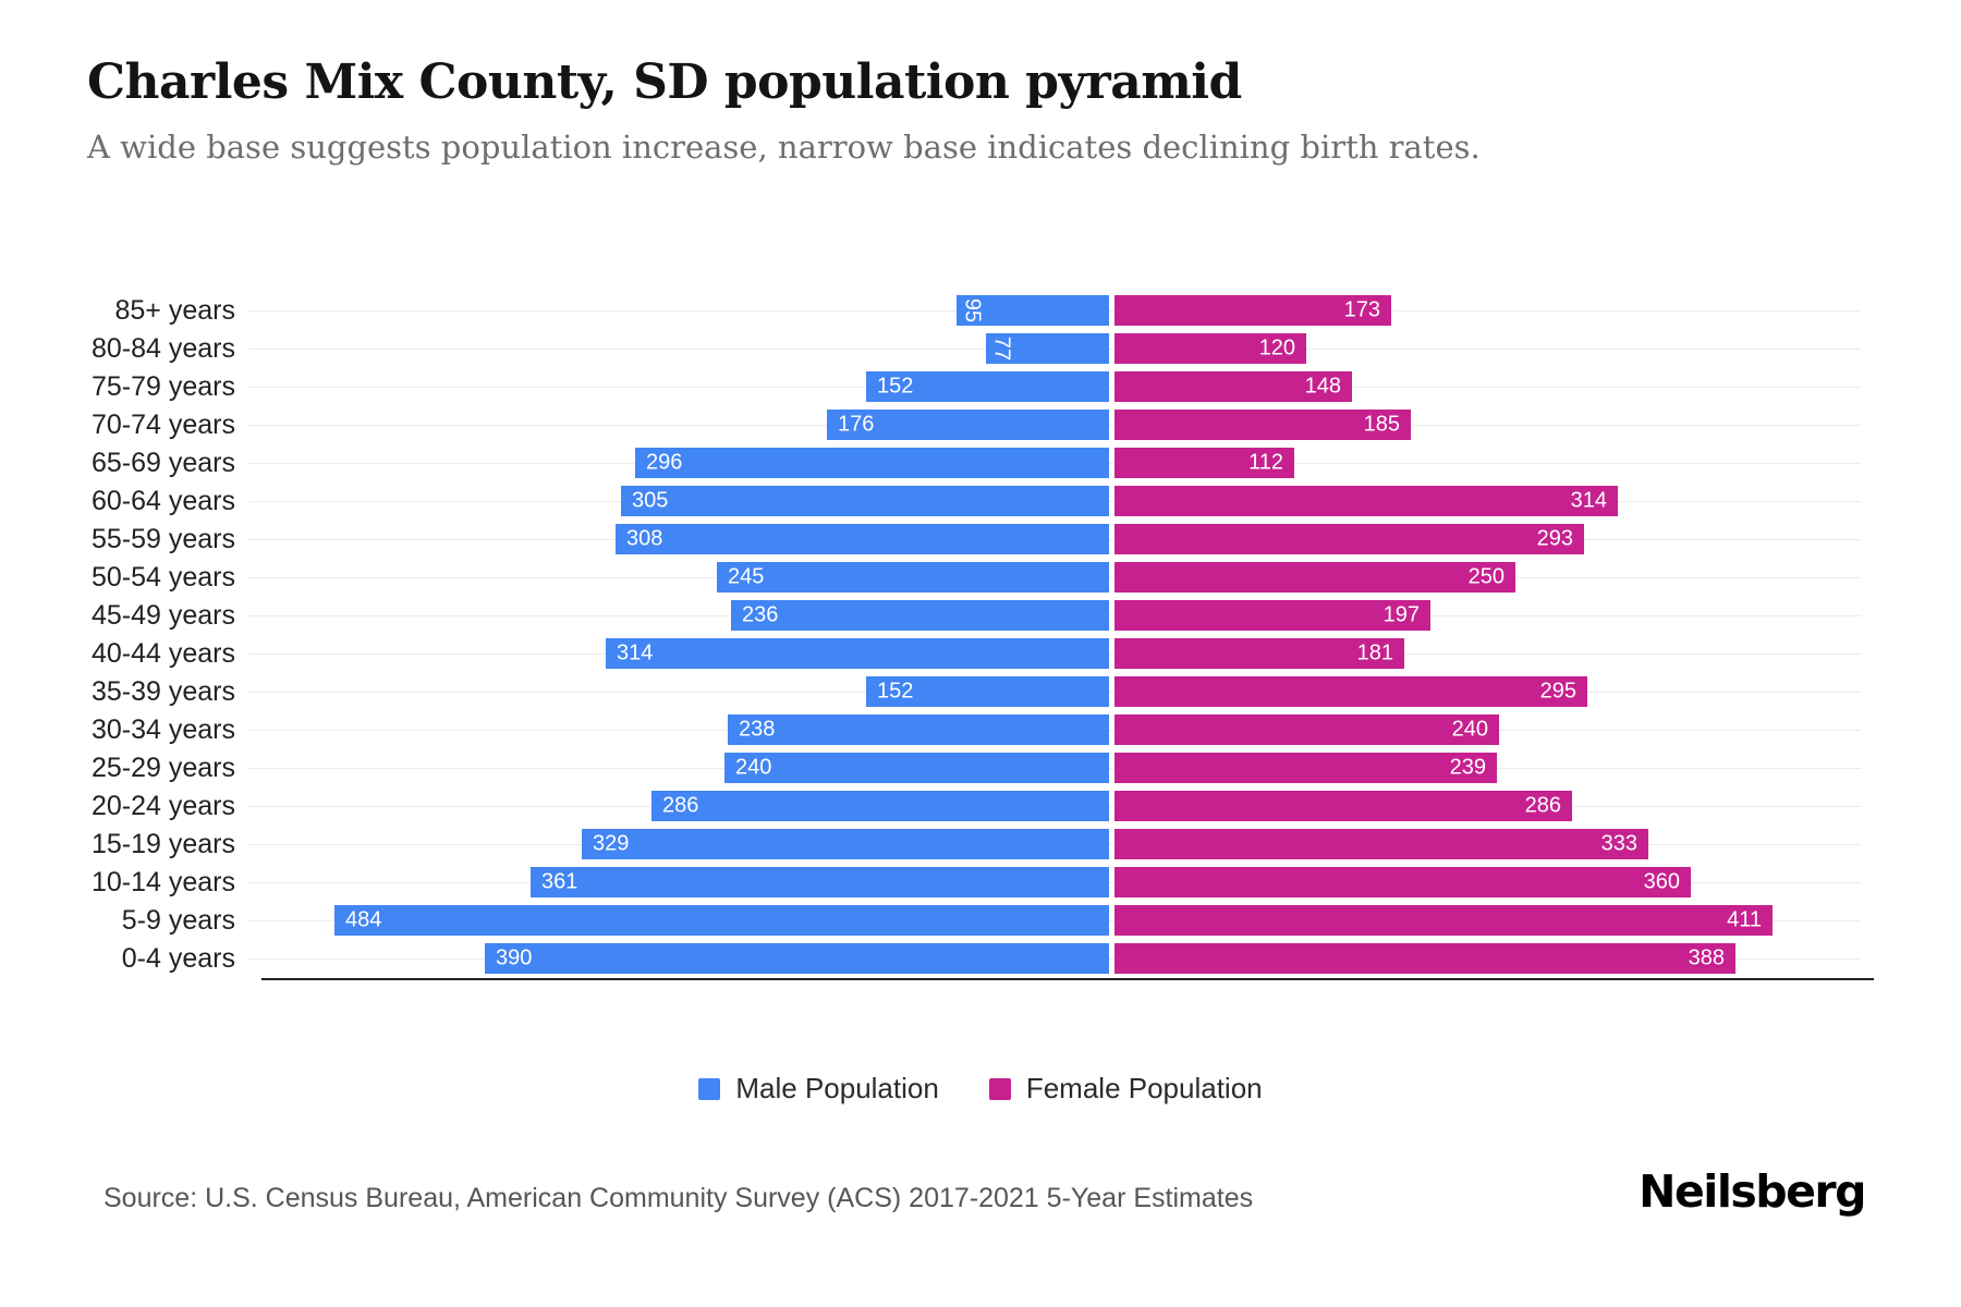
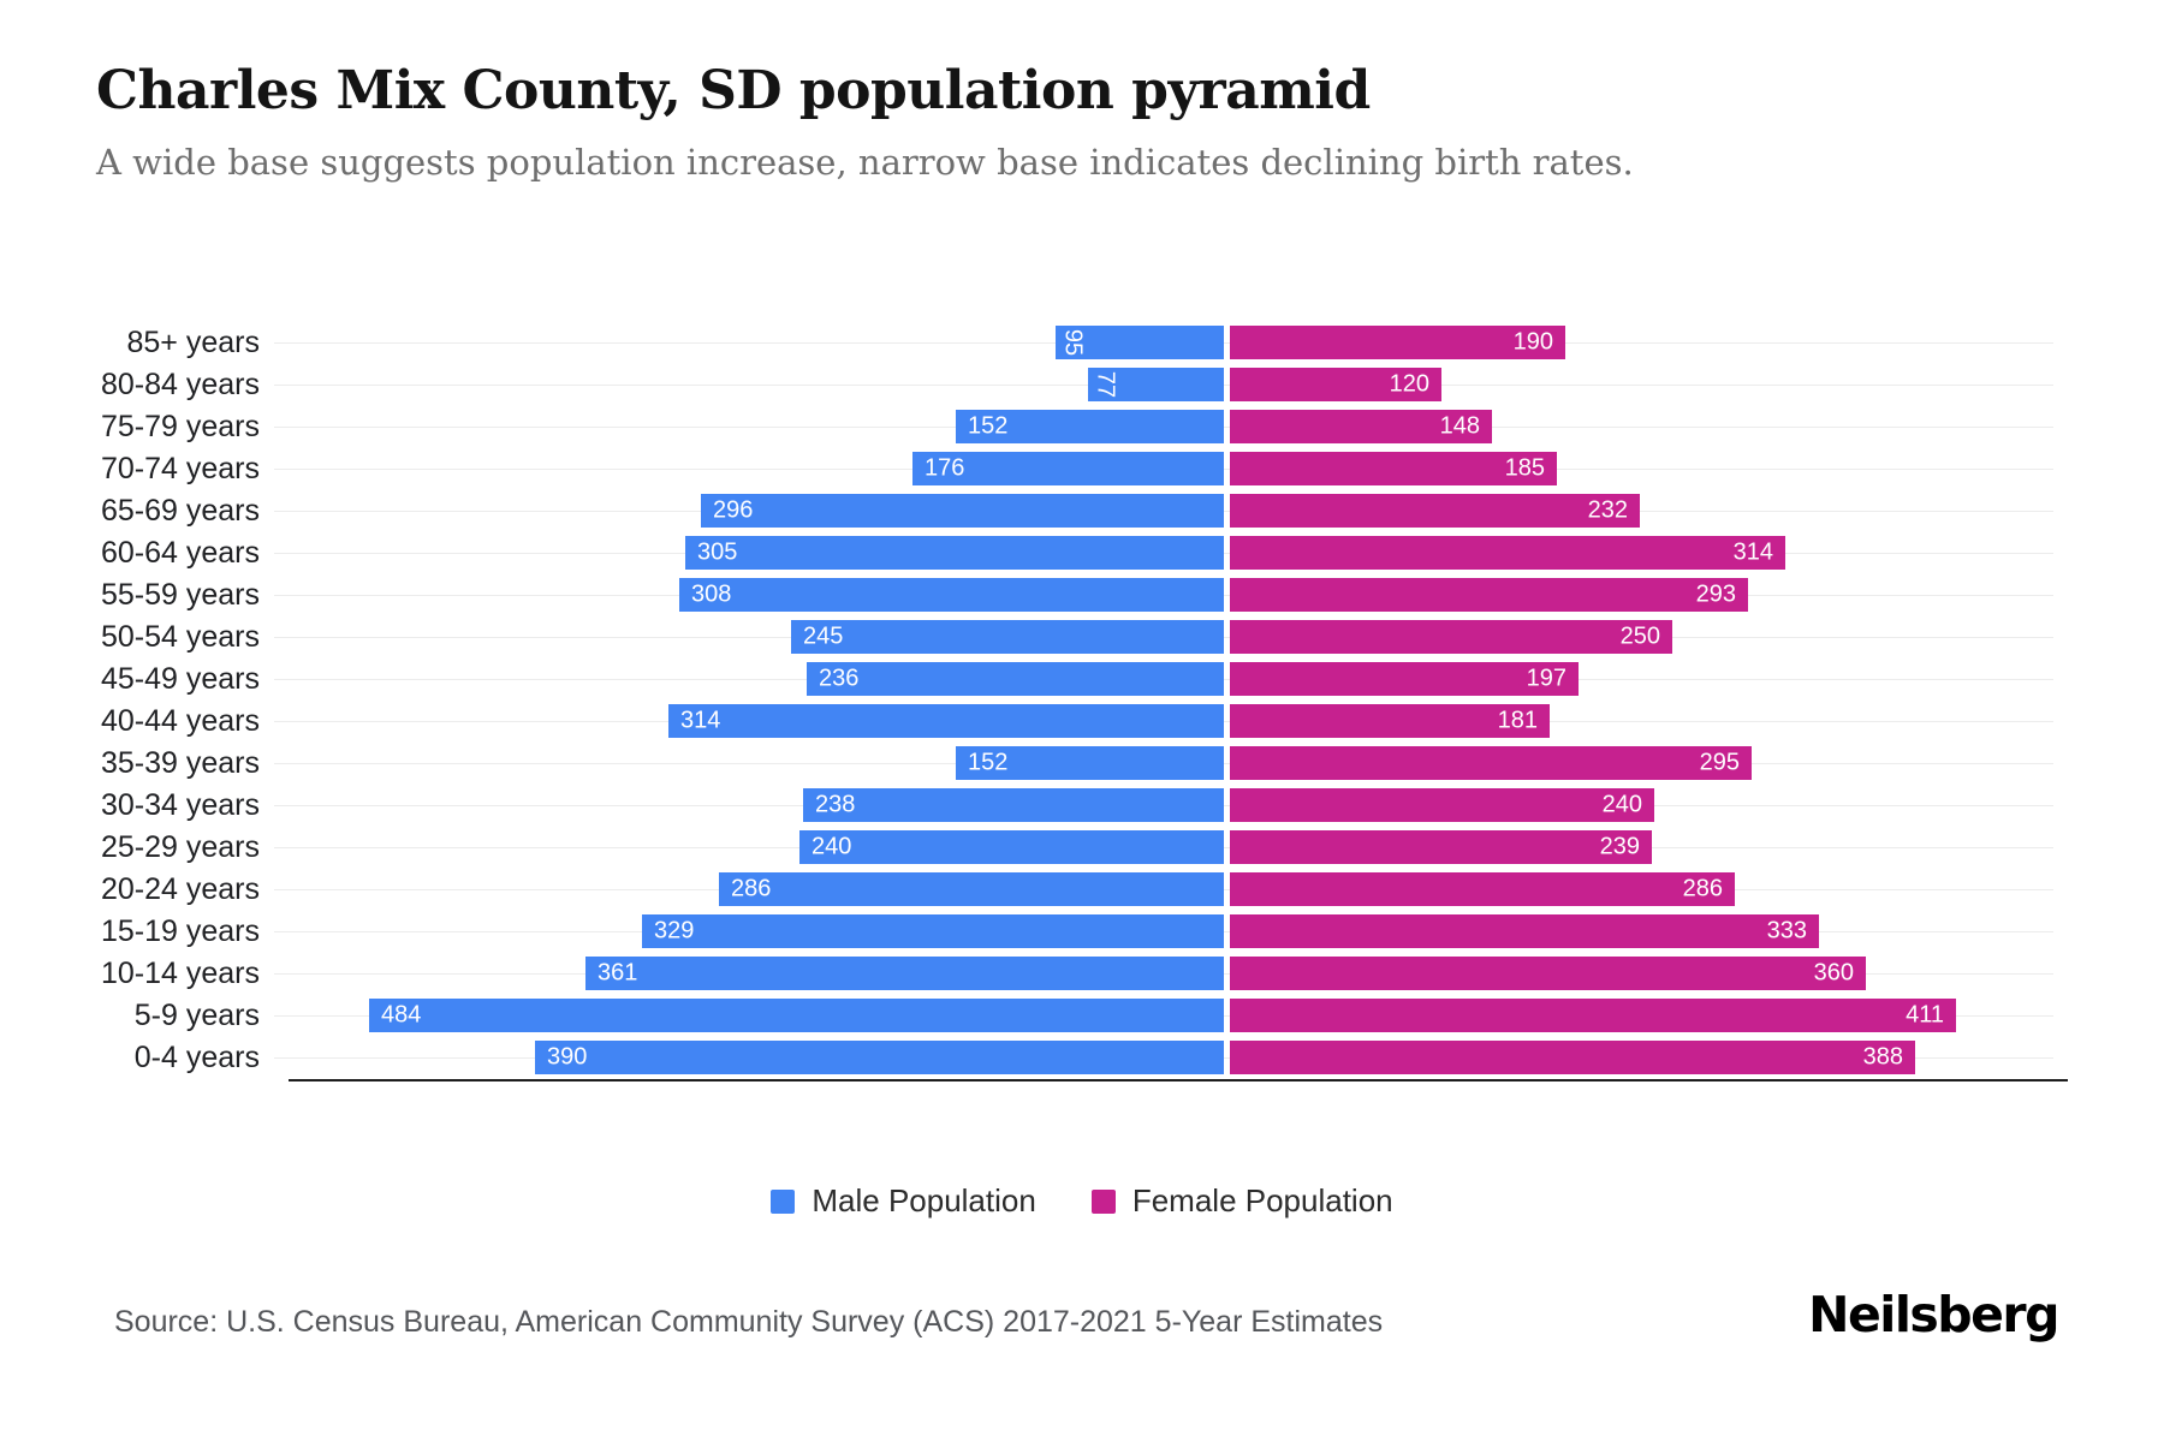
Female Population/85+ years: 173 -> 190
Female Population/65-69 years: 112 -> 232
